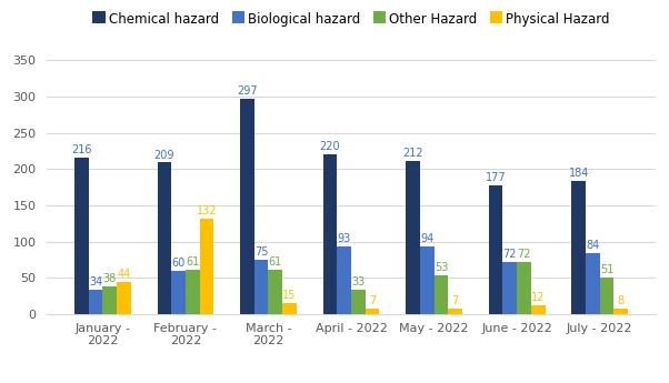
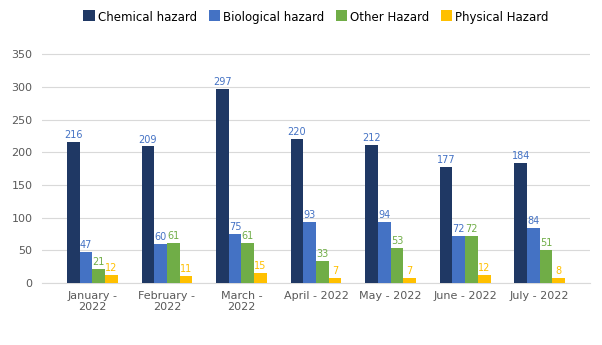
Biological hazard/January - 2022: 34 -> 47
Other Hazard/January - 2022: 38 -> 21
Physical Hazard/January - 2022: 44 -> 12
Physical Hazard/February - 2022: 132 -> 11
